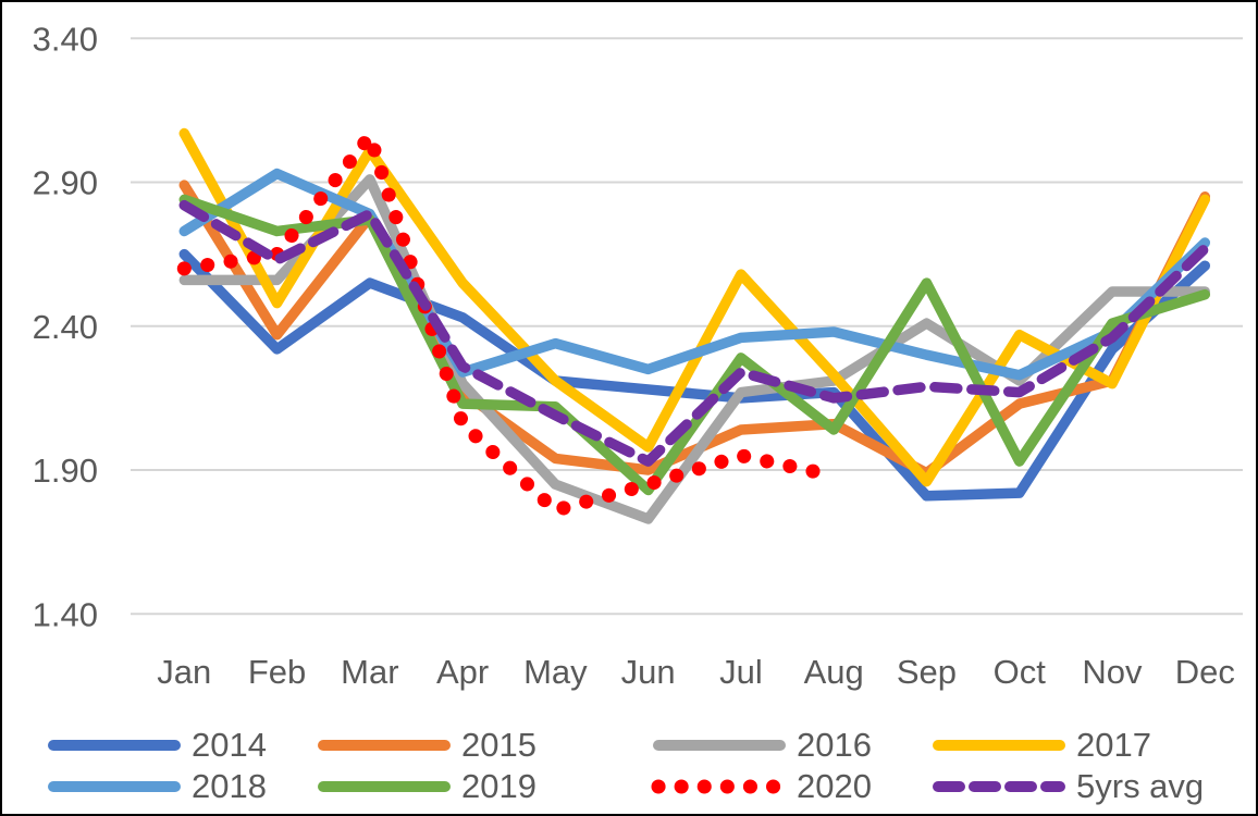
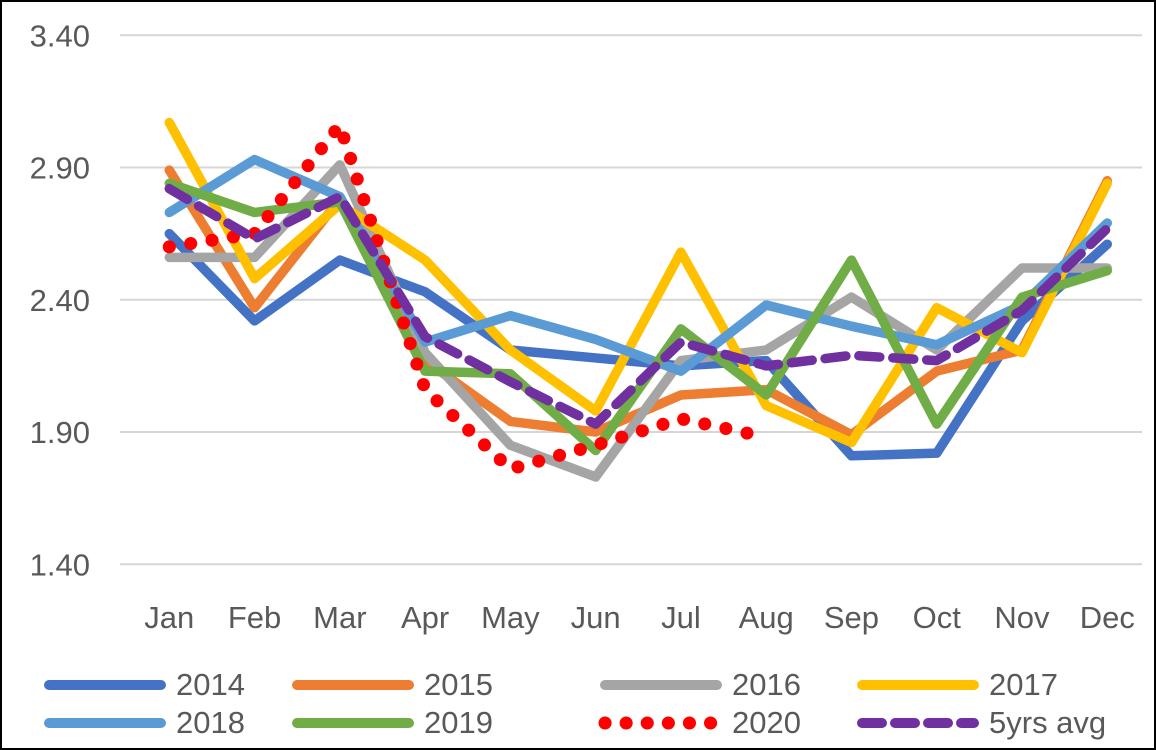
2017/Mar: 3.01 -> 2.76
2018/Jul: 2.36 -> 2.13
2017/Aug: 2.23 -> 2.00
